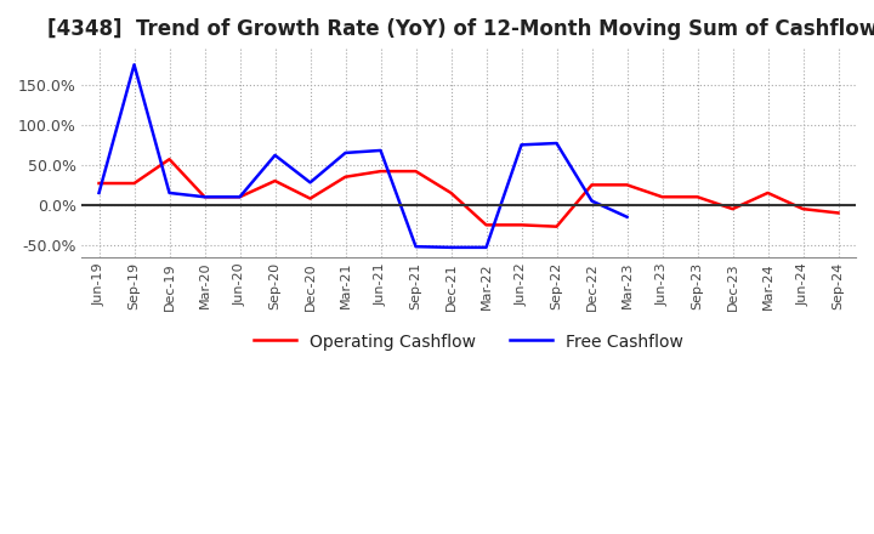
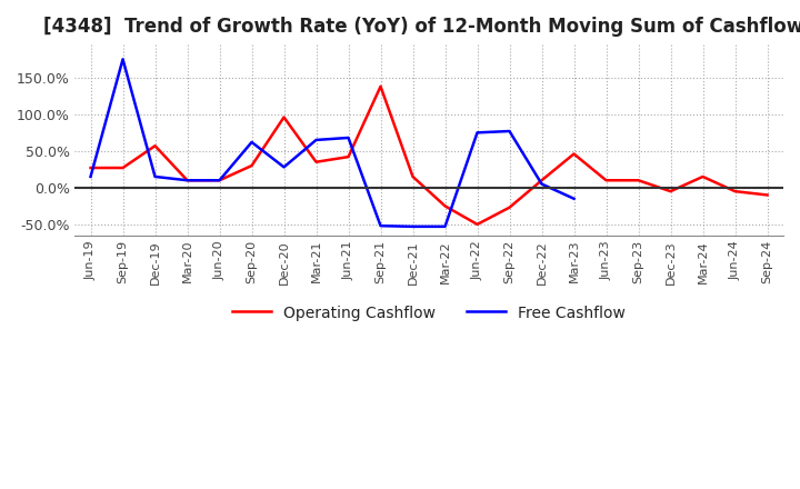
Operating Cashflow/Dec-20: 8% -> 96%
Operating Cashflow/Sep-21: 42% -> 138%
Operating Cashflow/Jun-22: -25% -> -50%
Operating Cashflow/Dec-22: 25% -> 10%
Operating Cashflow/Mar-23: 25% -> 46%
